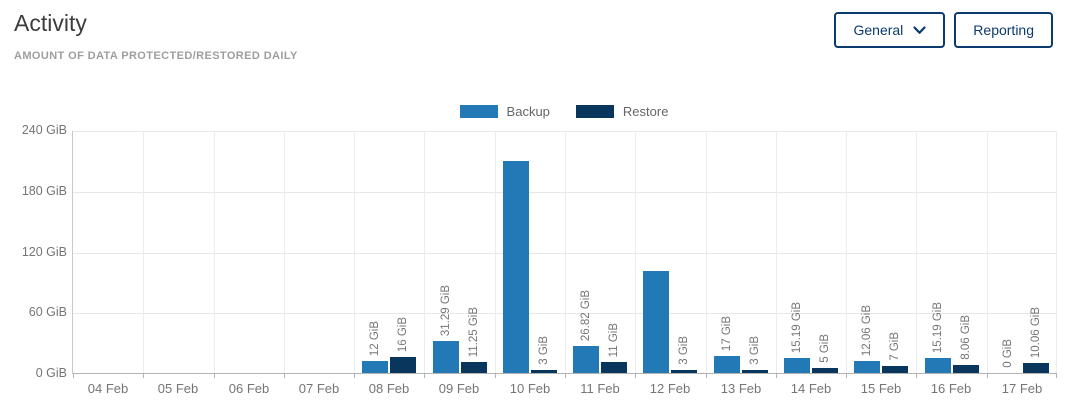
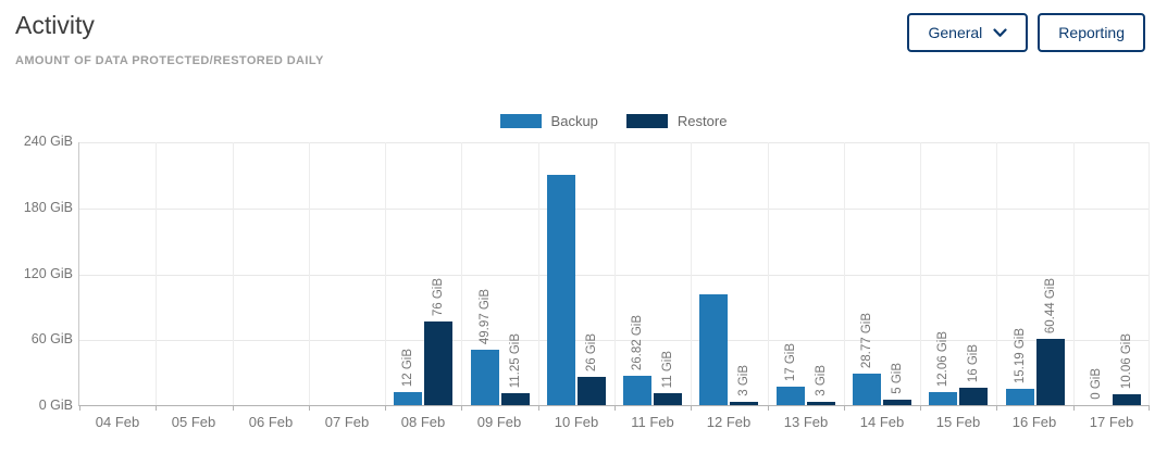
Restore/08 Feb: 16 -> 76
Backup/09 Feb: 31.29 -> 49.97
Restore/10 Feb: 3 -> 26
Backup/14 Feb: 15.19 -> 28.77
Restore/15 Feb: 7 -> 16
Restore/16 Feb: 8.06 -> 60.44
